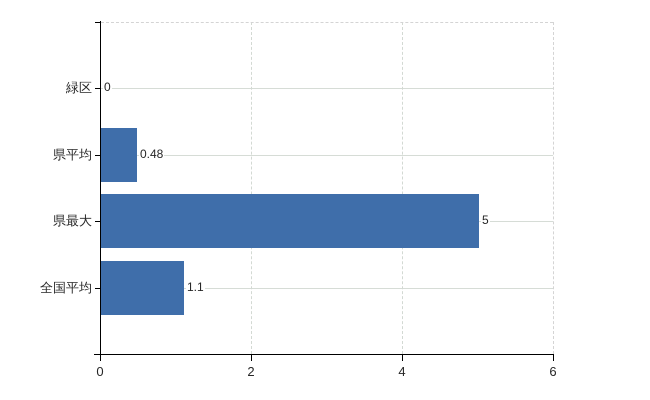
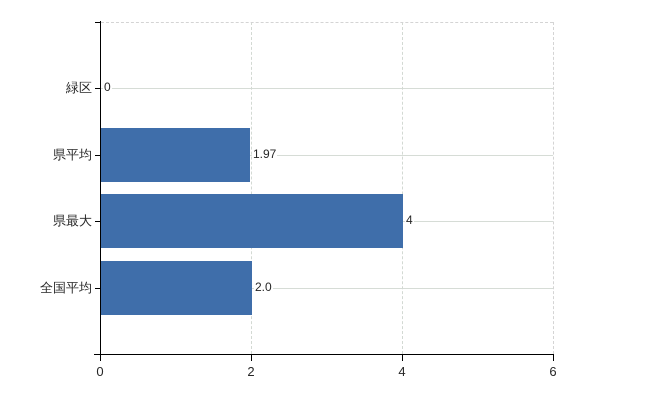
県平均: 0.48 -> 1.97
県最大: 5 -> 4
全国平均: 1.1 -> 2.0
